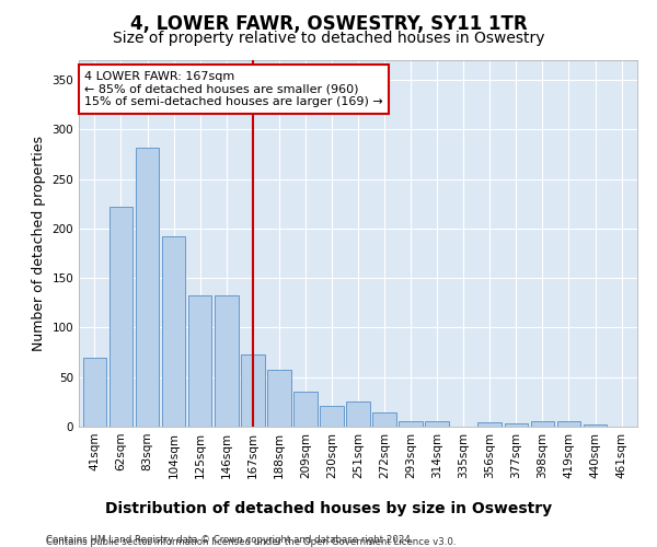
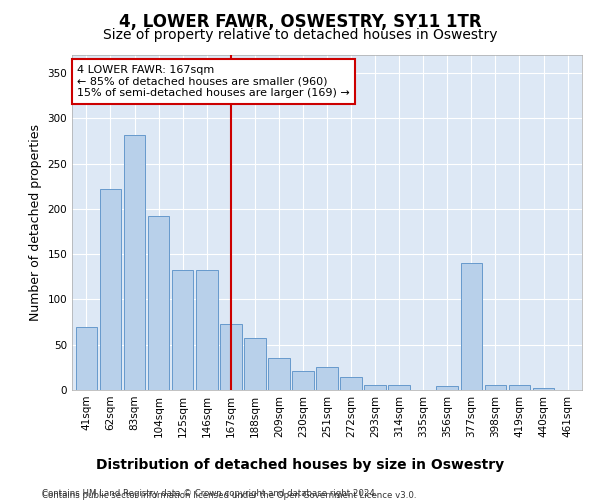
377sqm: 3 -> 140
